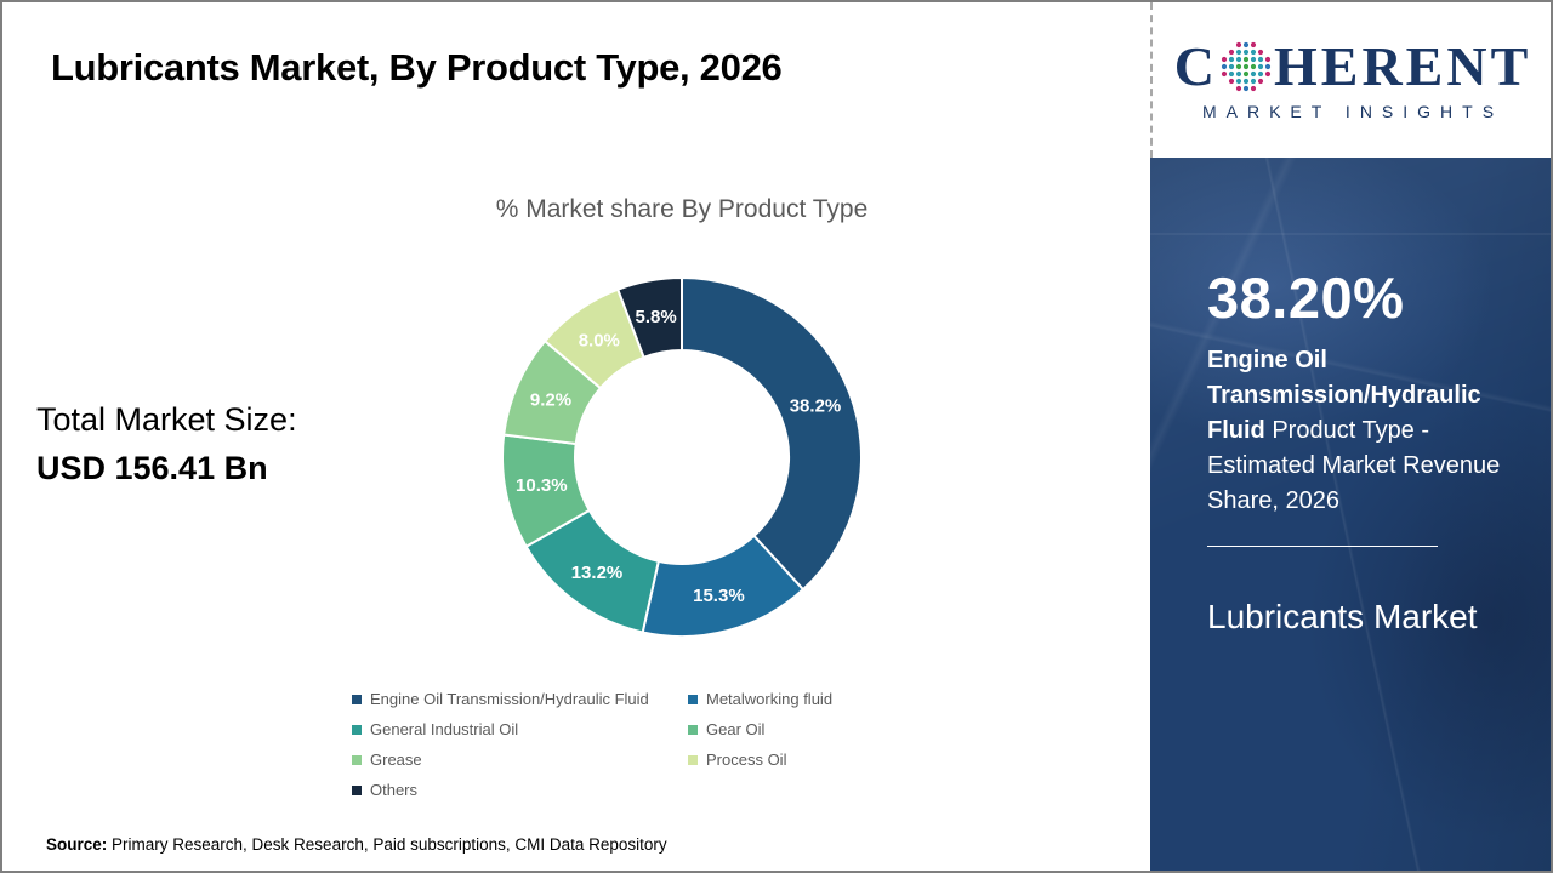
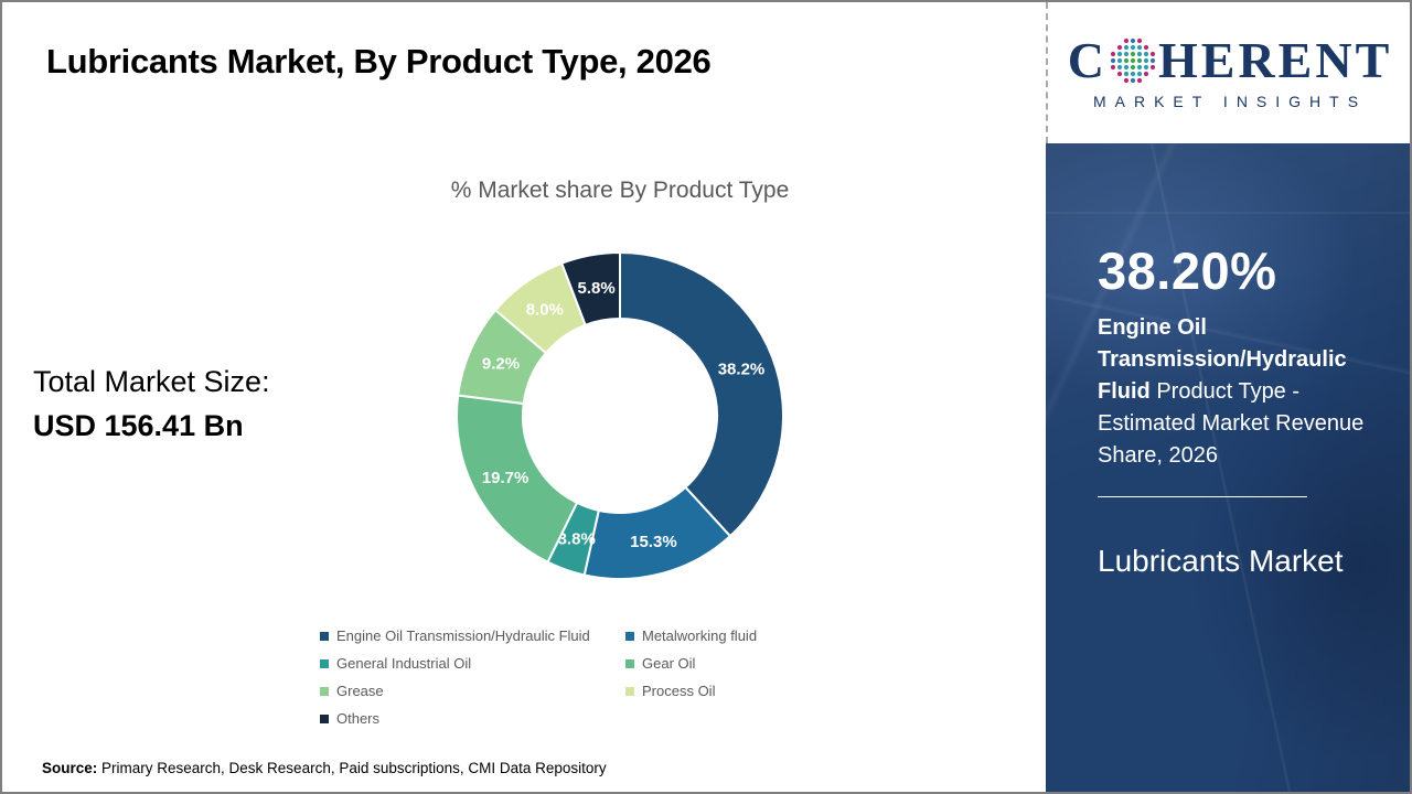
General Industrial Oil: 13.2% -> 3.8%
Gear Oil: 10.3% -> 19.7%
